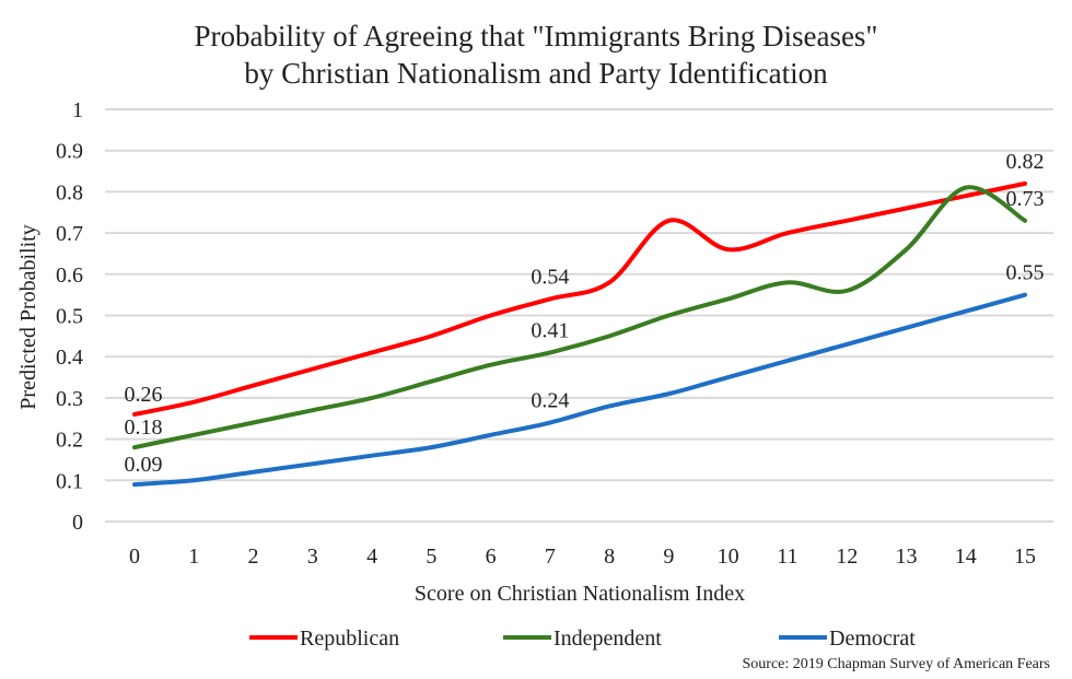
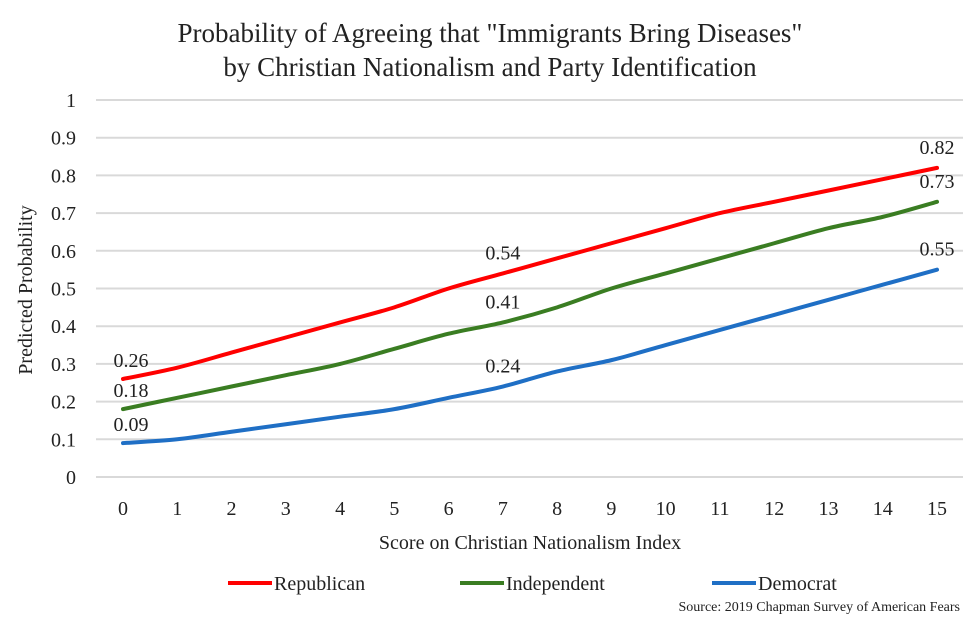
Republican/9: 0.73 -> 0.62
Independent/12: 0.56 -> 0.62
Independent/14: 0.81 -> 0.69
